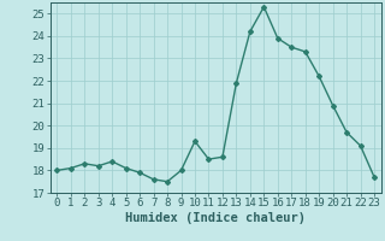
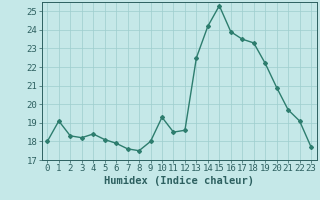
1: 18.1 -> 19.1
13: 21.9 -> 22.5
